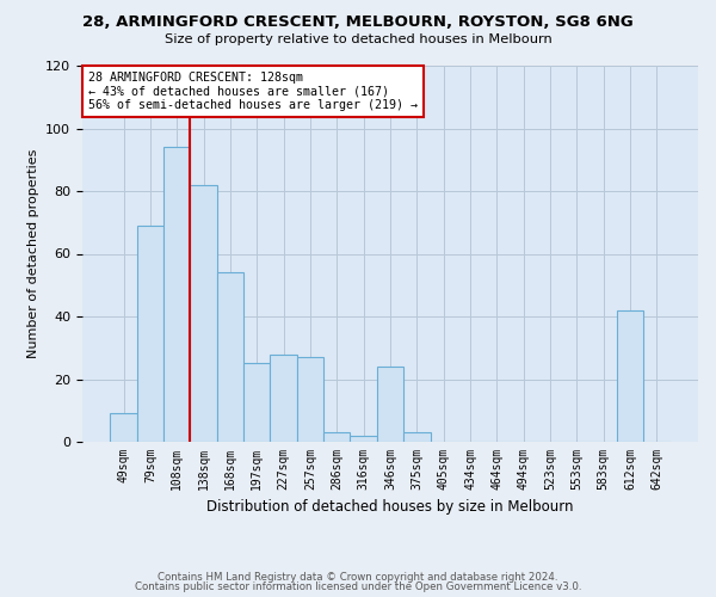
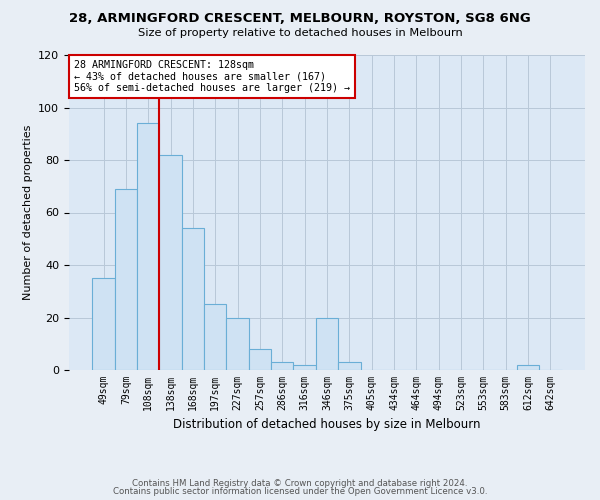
49sqm: 9 -> 35
227sqm: 28 -> 20
257sqm: 27 -> 8
346sqm: 24 -> 20
612sqm: 42 -> 2
